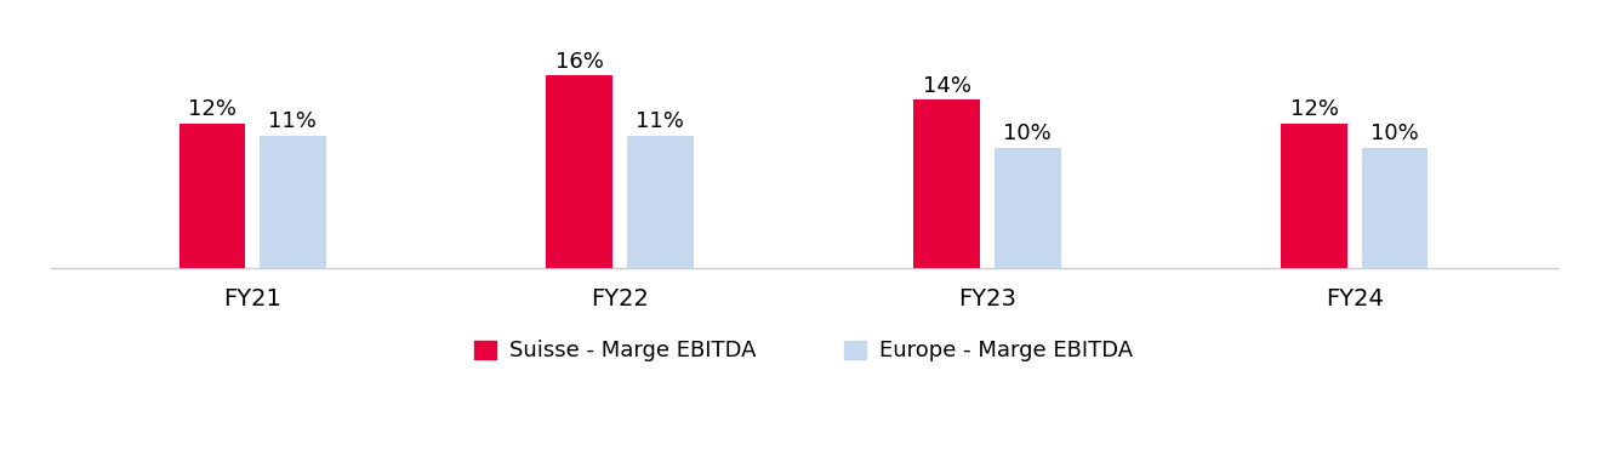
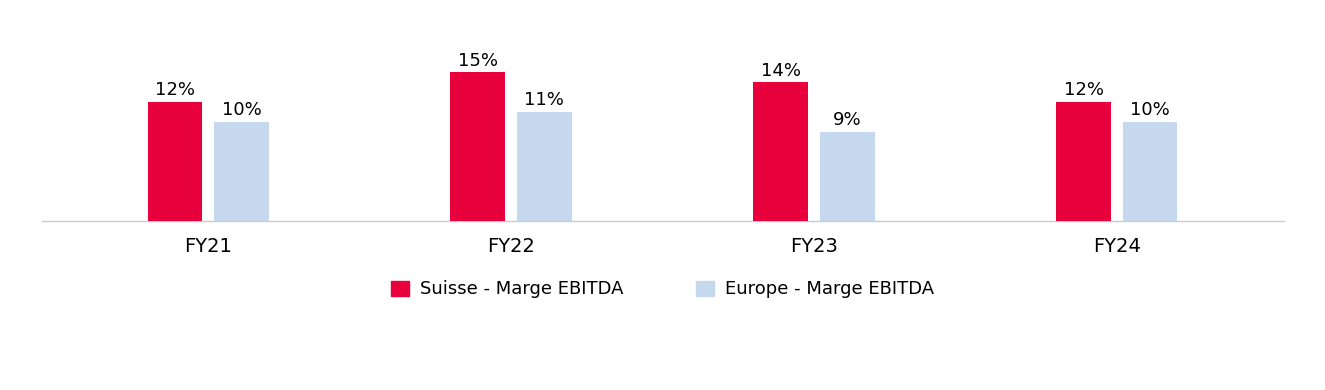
Europe - Marge EBITDA/FY21: 11% -> 10%
Suisse - Marge EBITDA/FY22: 16% -> 15%
Europe - Marge EBITDA/FY23: 10% -> 9%
